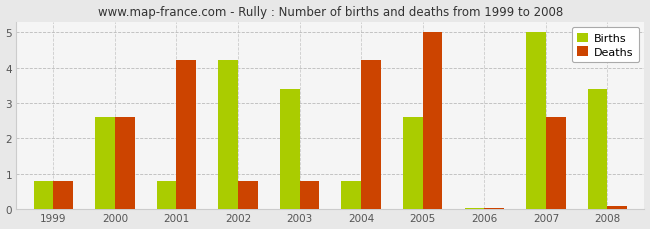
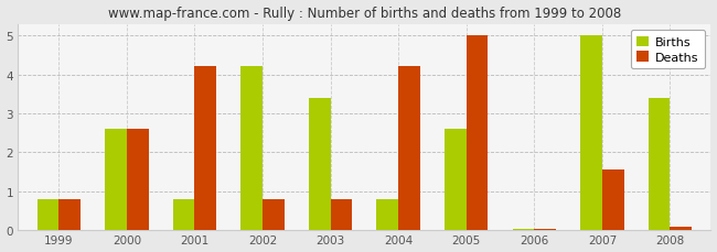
Deaths/2007: 2.60 -> 1.55
